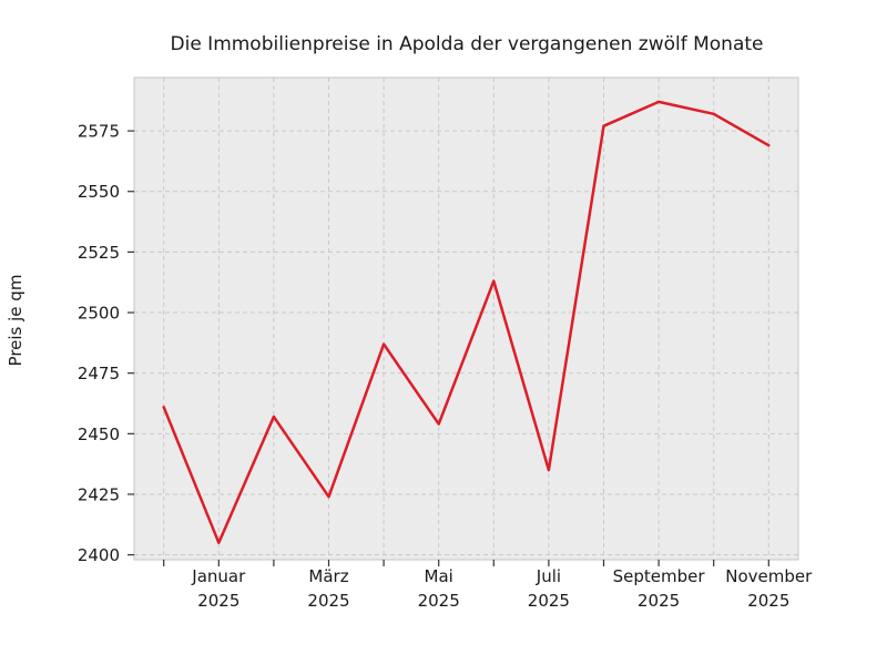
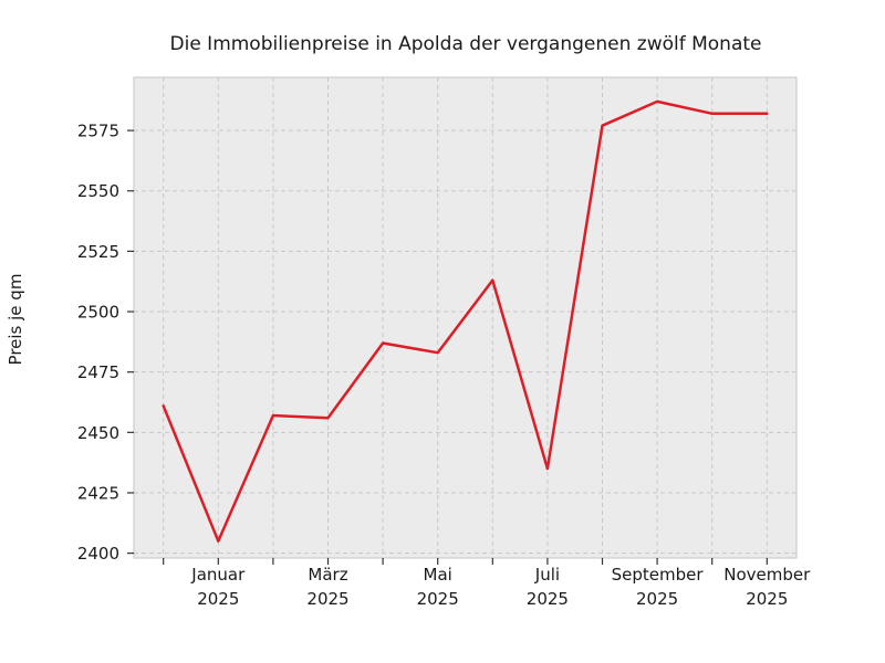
März 2025: 2424 -> 2456
Mai 2025: 2454 -> 2483
November 2025: 2569 -> 2582
